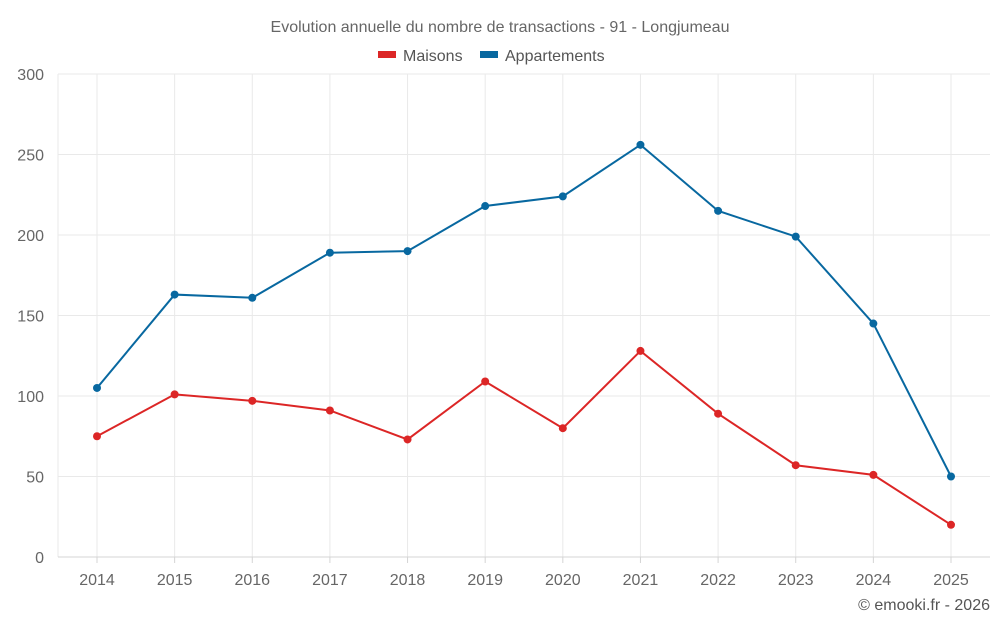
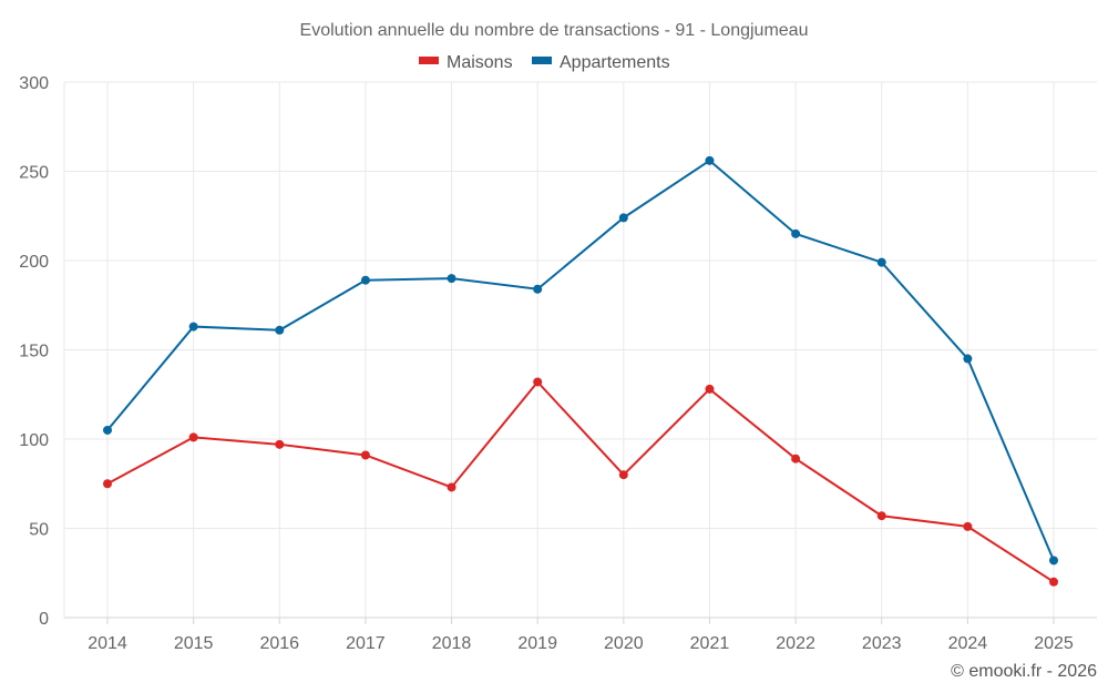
Maisons/2019: 109 -> 132
Appartements/2019: 218 -> 184
Appartements/2025: 50 -> 32
